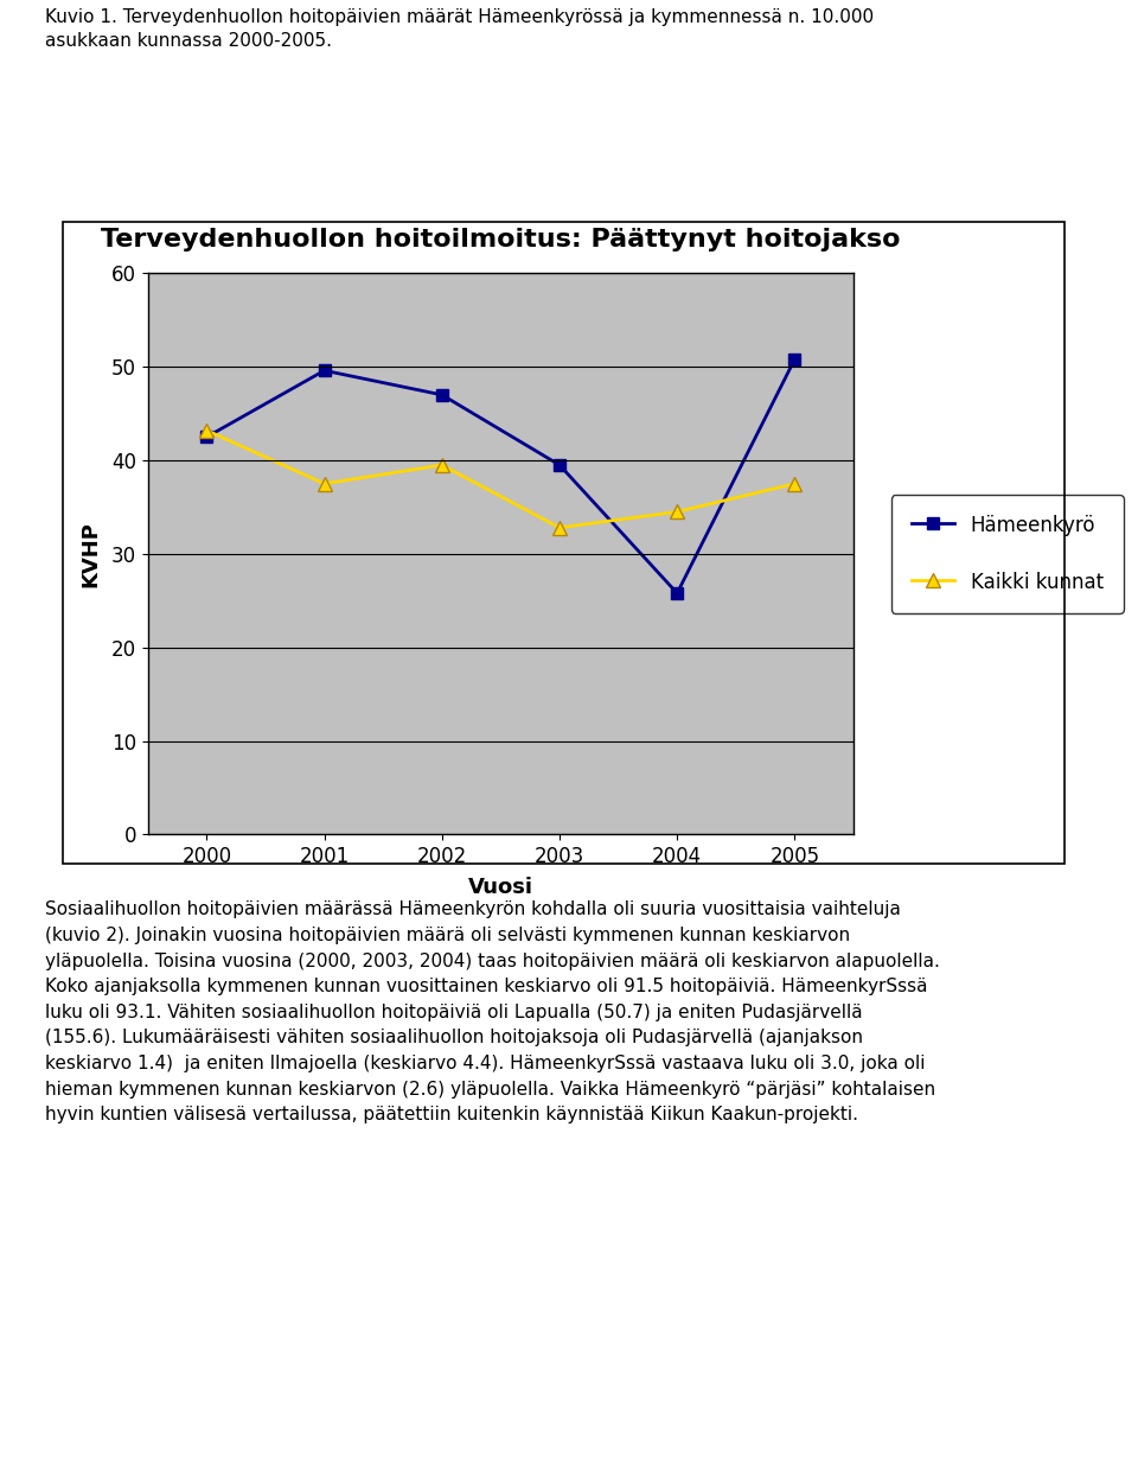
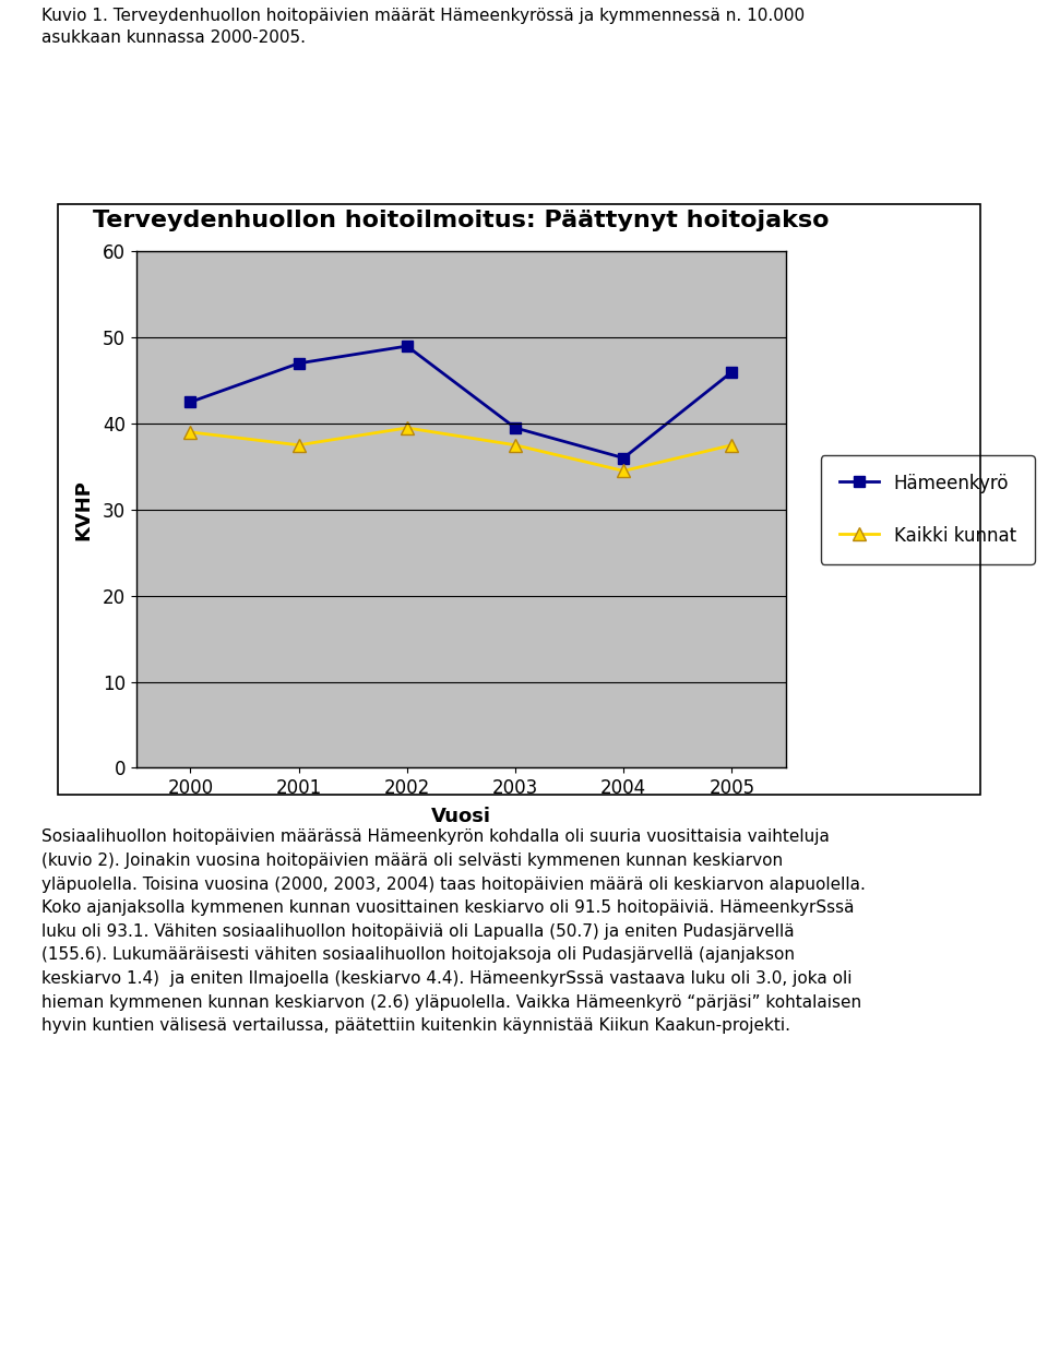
Kaikki kunnat/2000: 43.2 -> 39.0
Hämeenkyrö/2001: 49.6 -> 47.0
Hämeenkyrö/2002: 47.0 -> 49.0
Kaikki kunnat/2003: 32.8 -> 37.5
Hämeenkyrö/2004: 25.8 -> 36.0
Hämeenkyrö/2005: 50.8 -> 46.0
